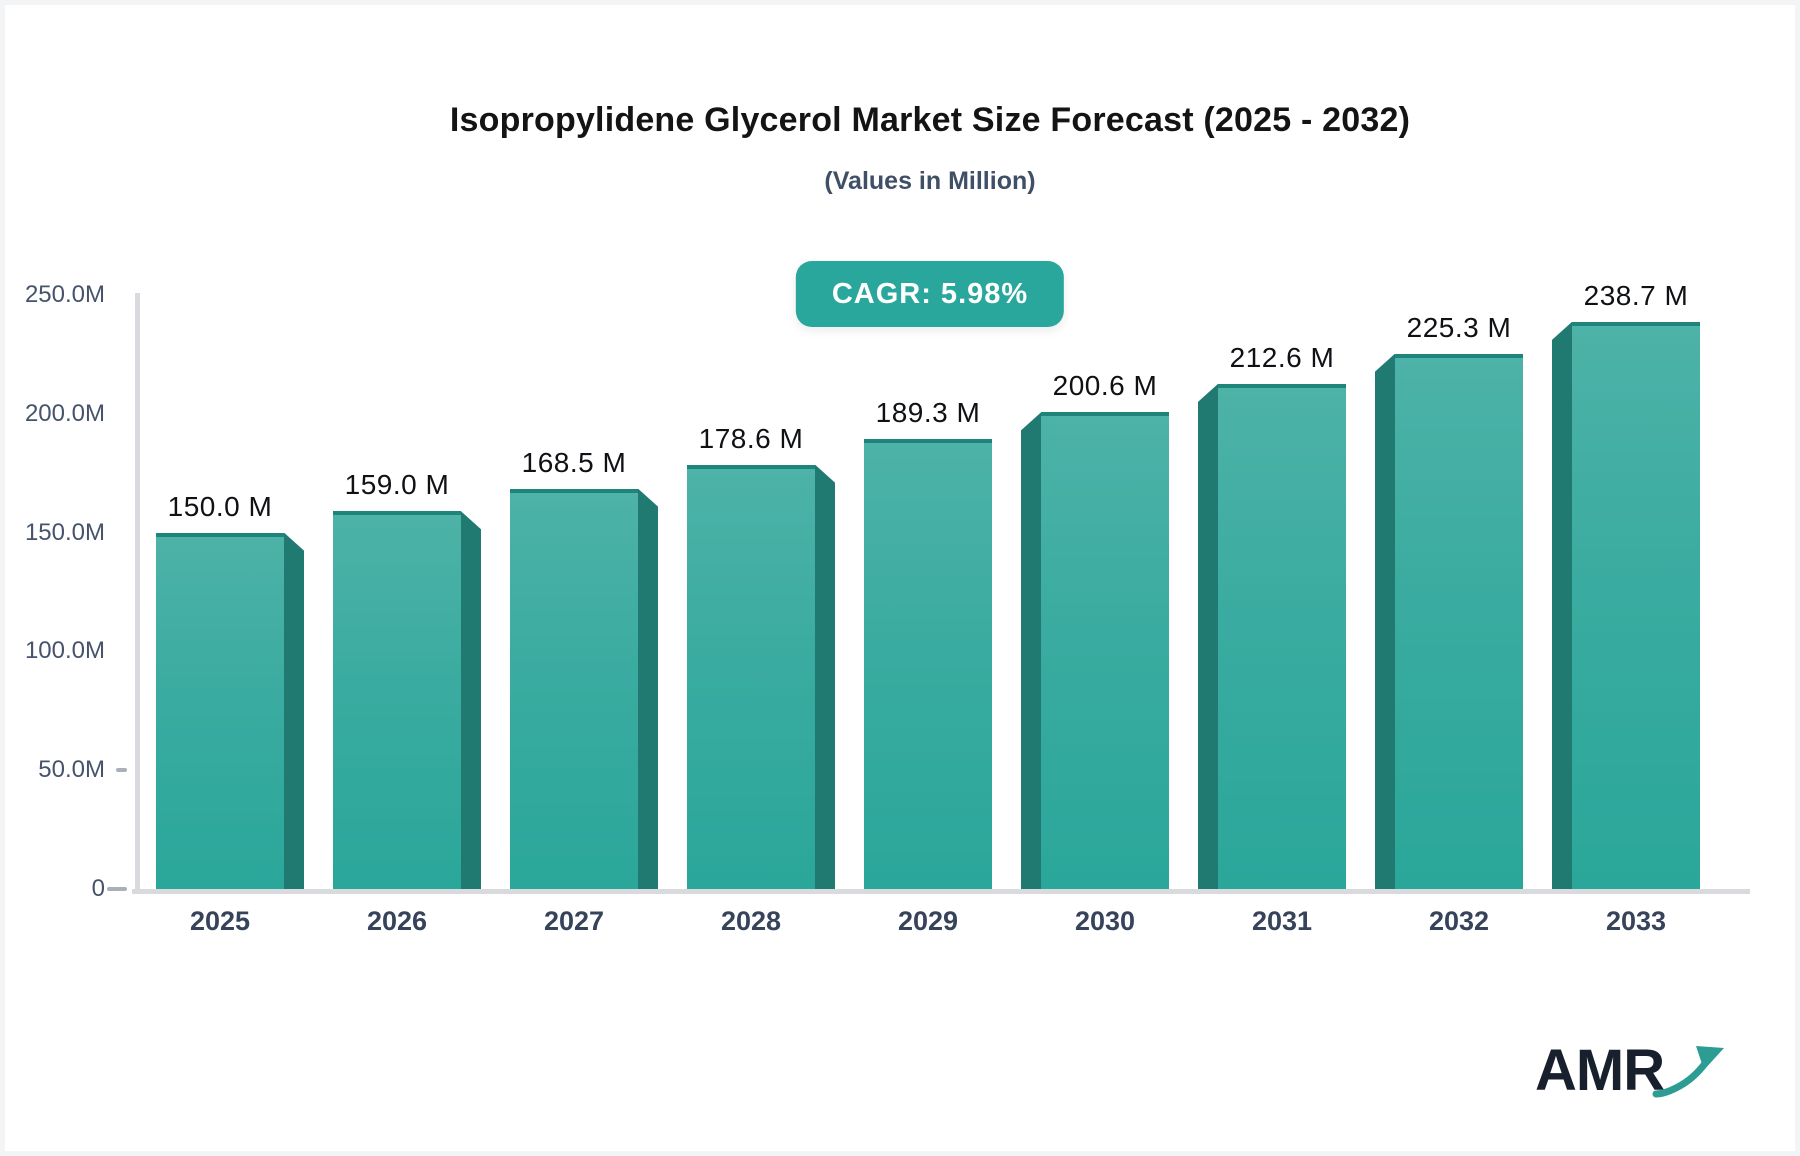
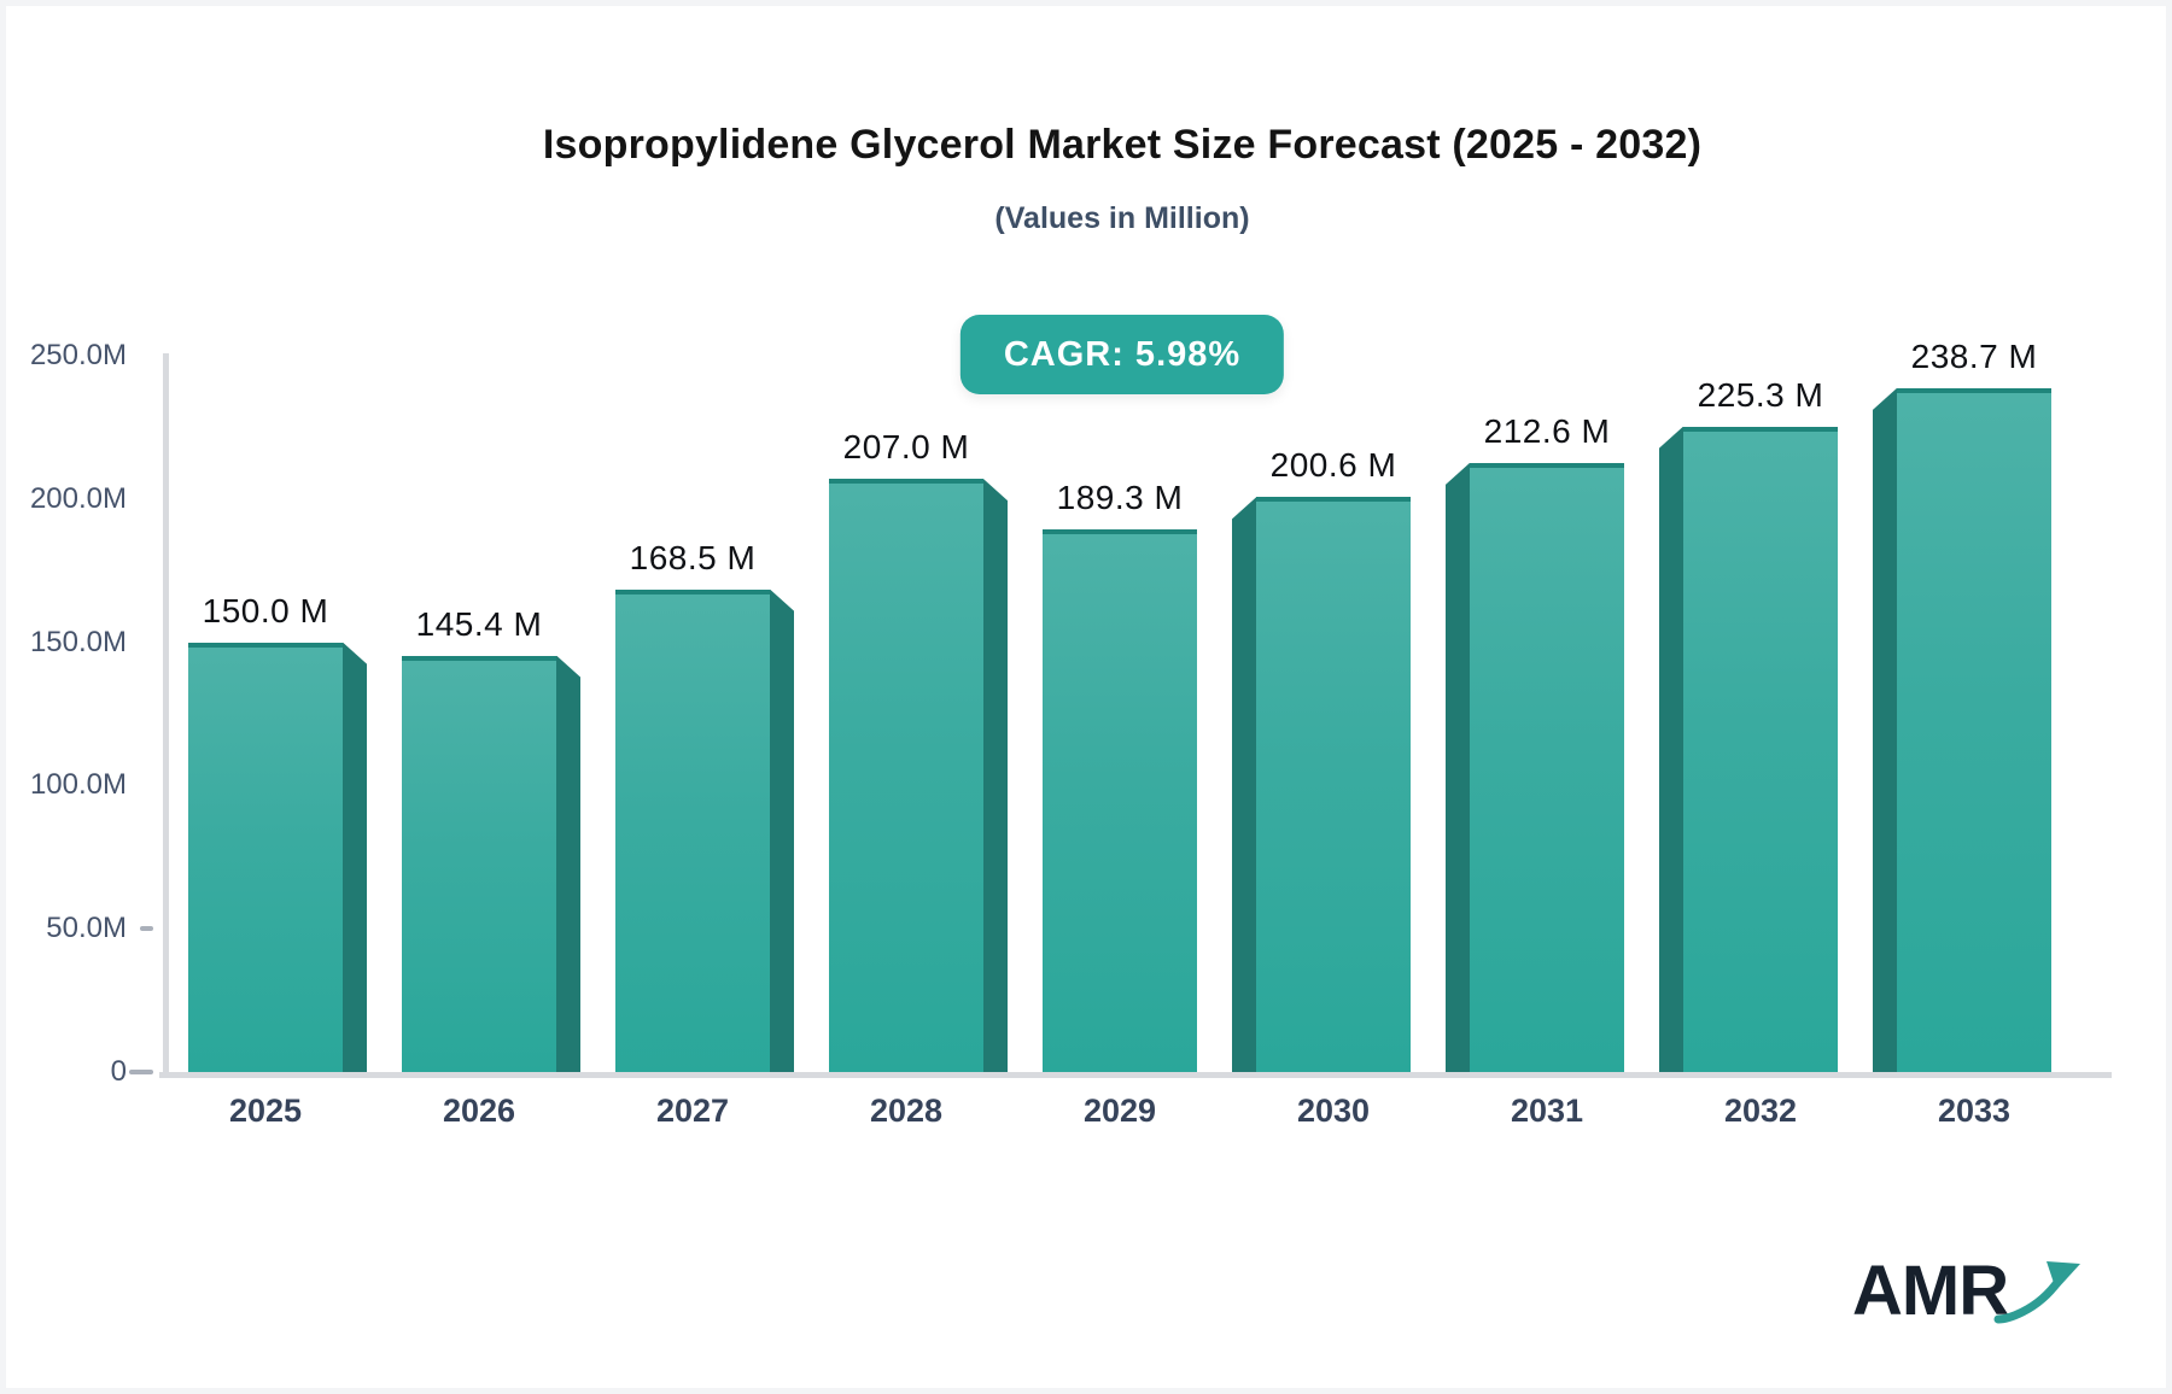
2026: 159.0 -> 145.4
2028: 178.6 -> 207.0
